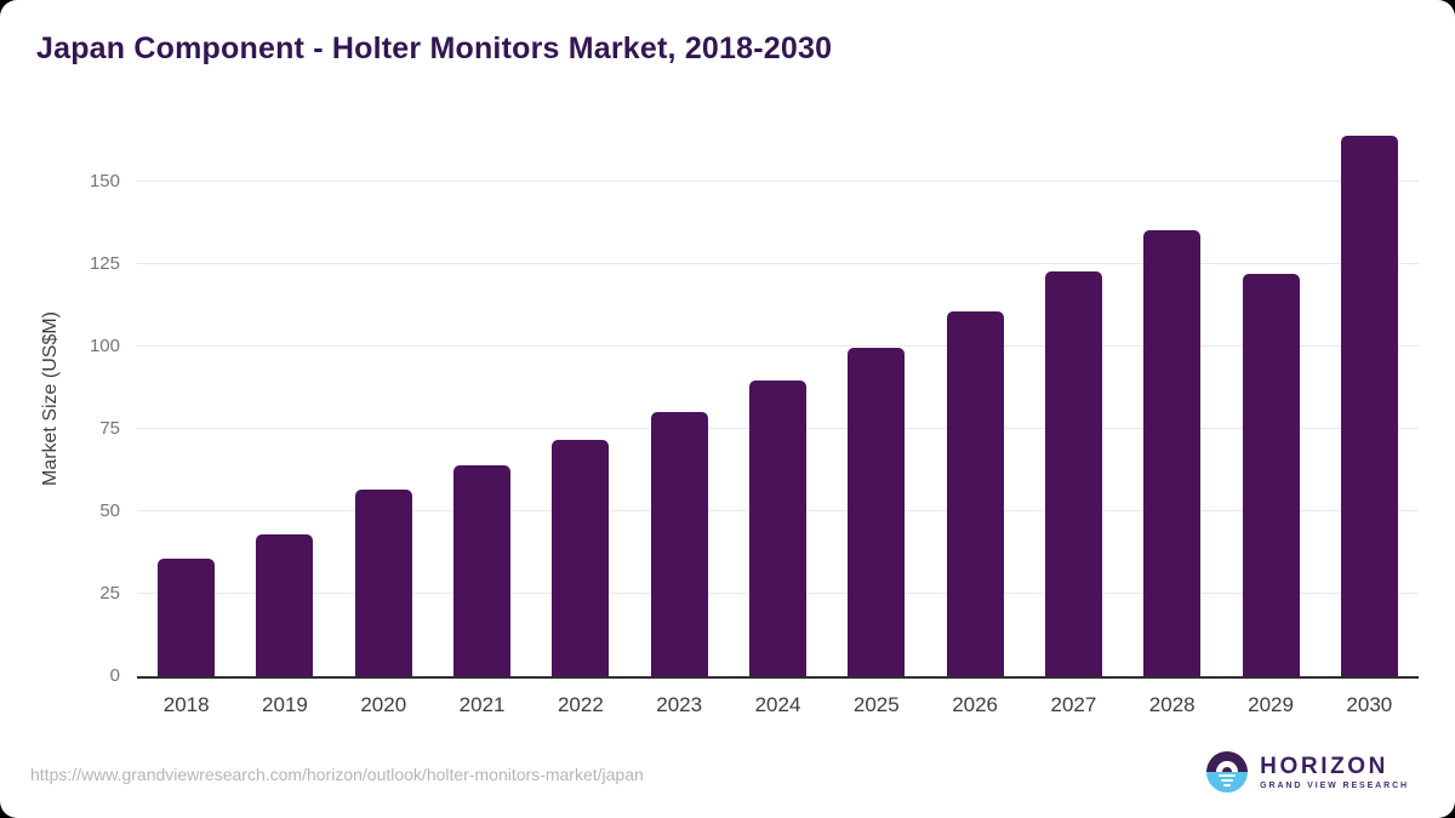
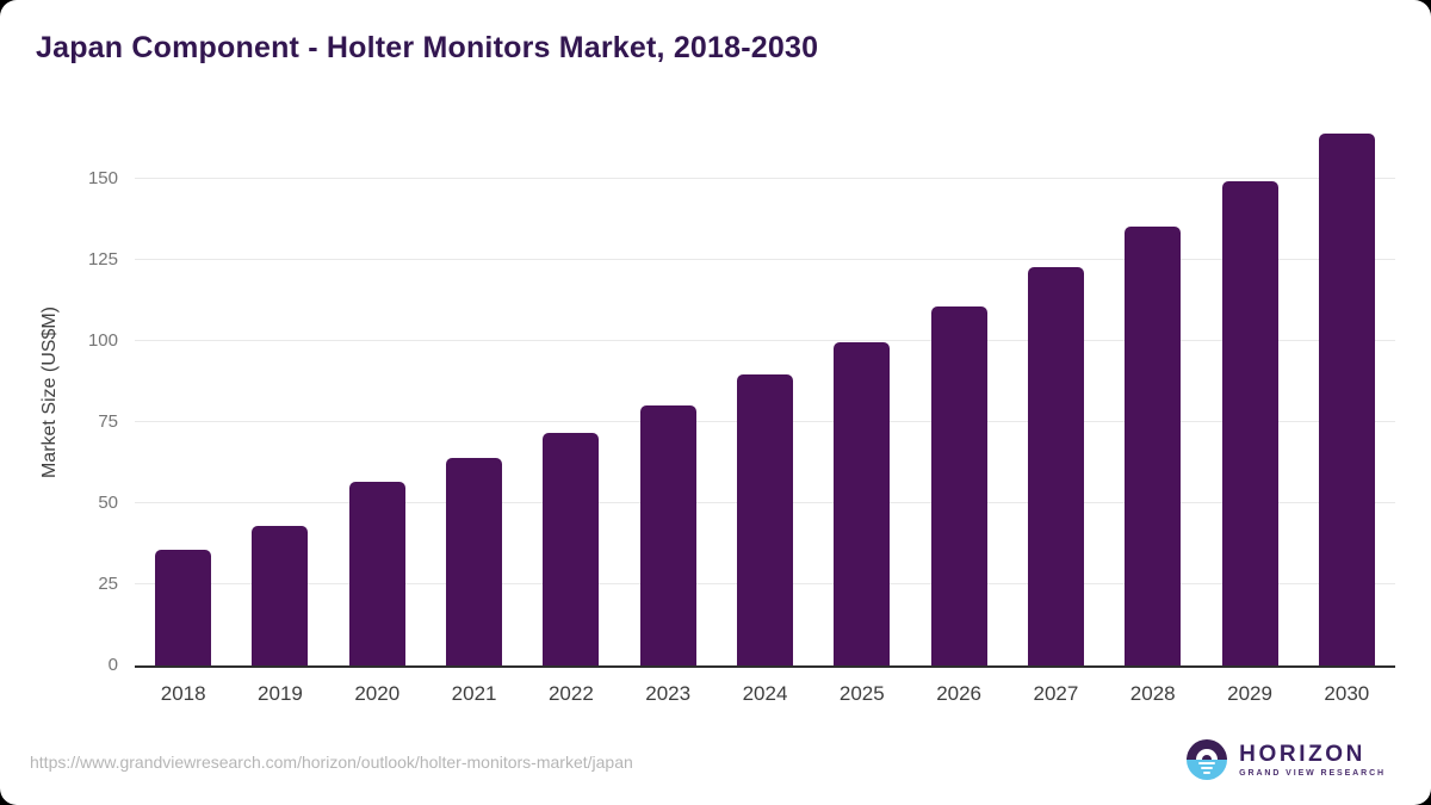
2029: 122 -> 149
